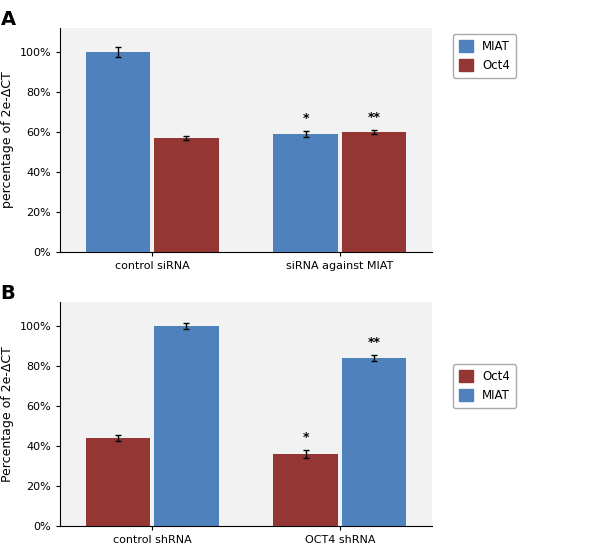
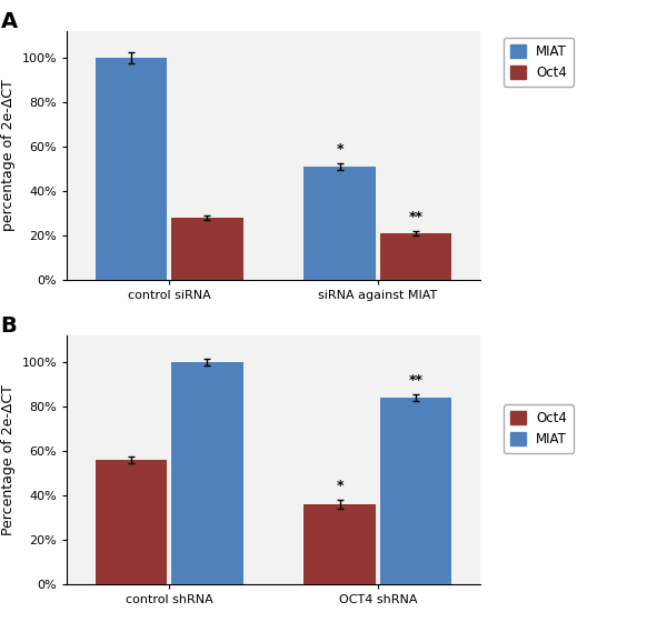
Oct4/control siRNA: 57% -> 28%
MIAT/siRNA against MIAT: 59% -> 51%
Oct4/siRNA against MIAT: 60% -> 21%
Oct4/control shRNA: 44% -> 56%
